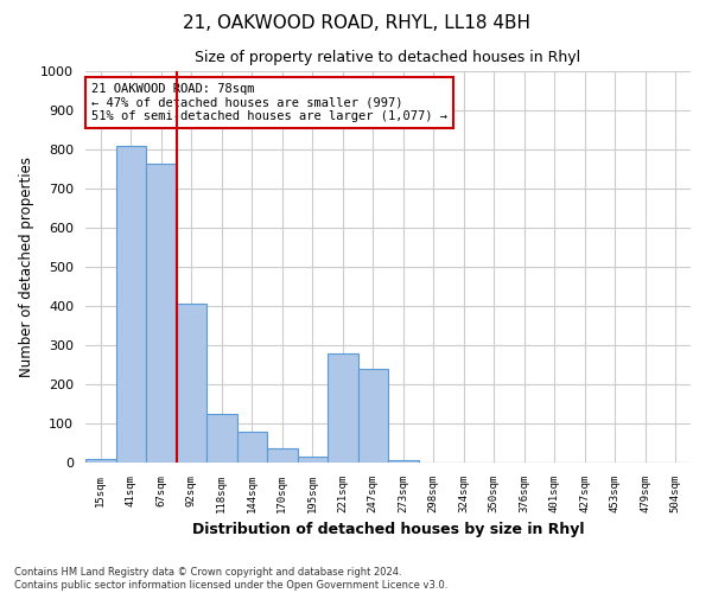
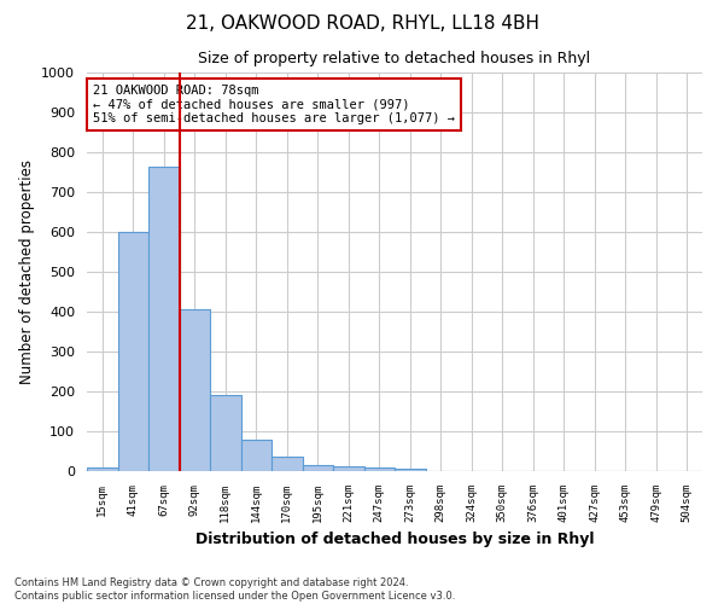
41sqm: 810 -> 600
118sqm: 125 -> 190
221sqm: 280 -> 13
247sqm: 240 -> 10
